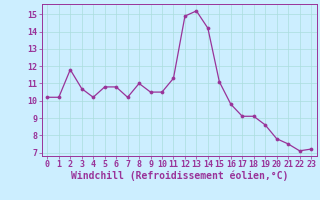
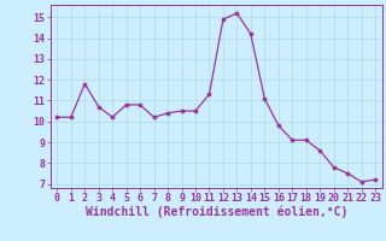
8: 11.0 -> 10.4
